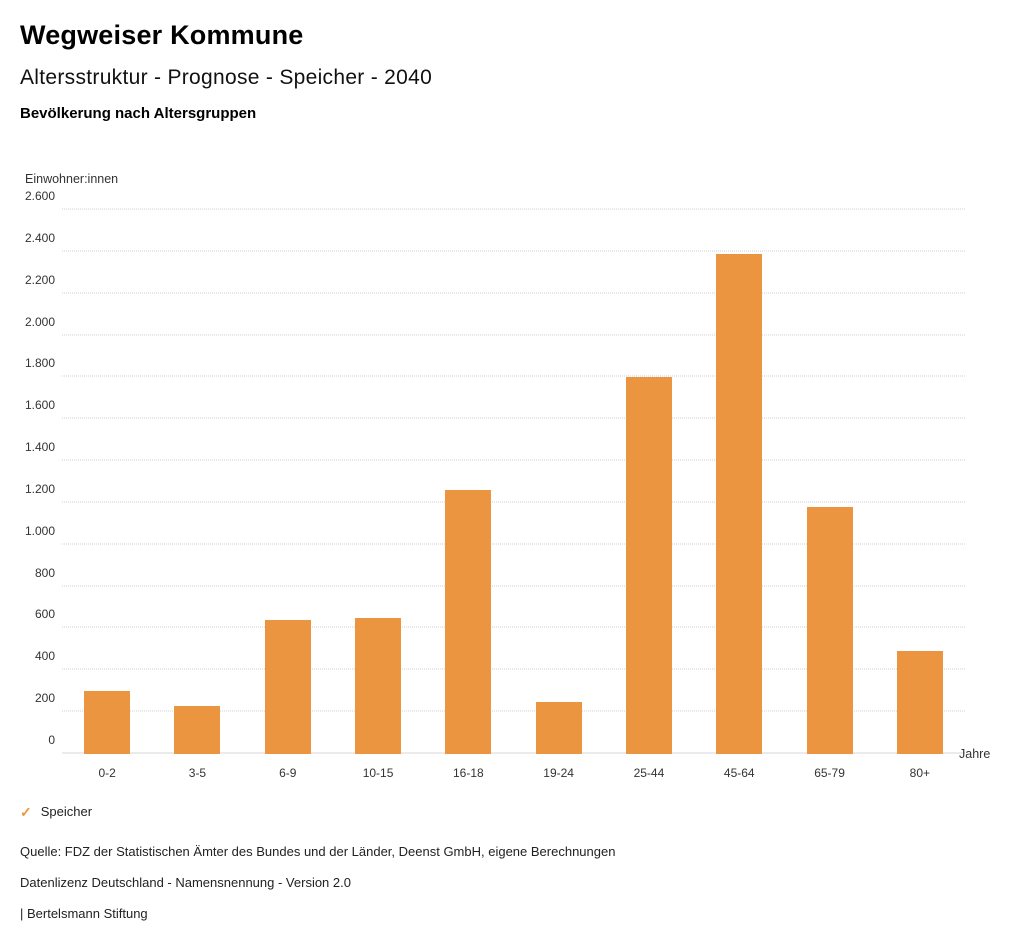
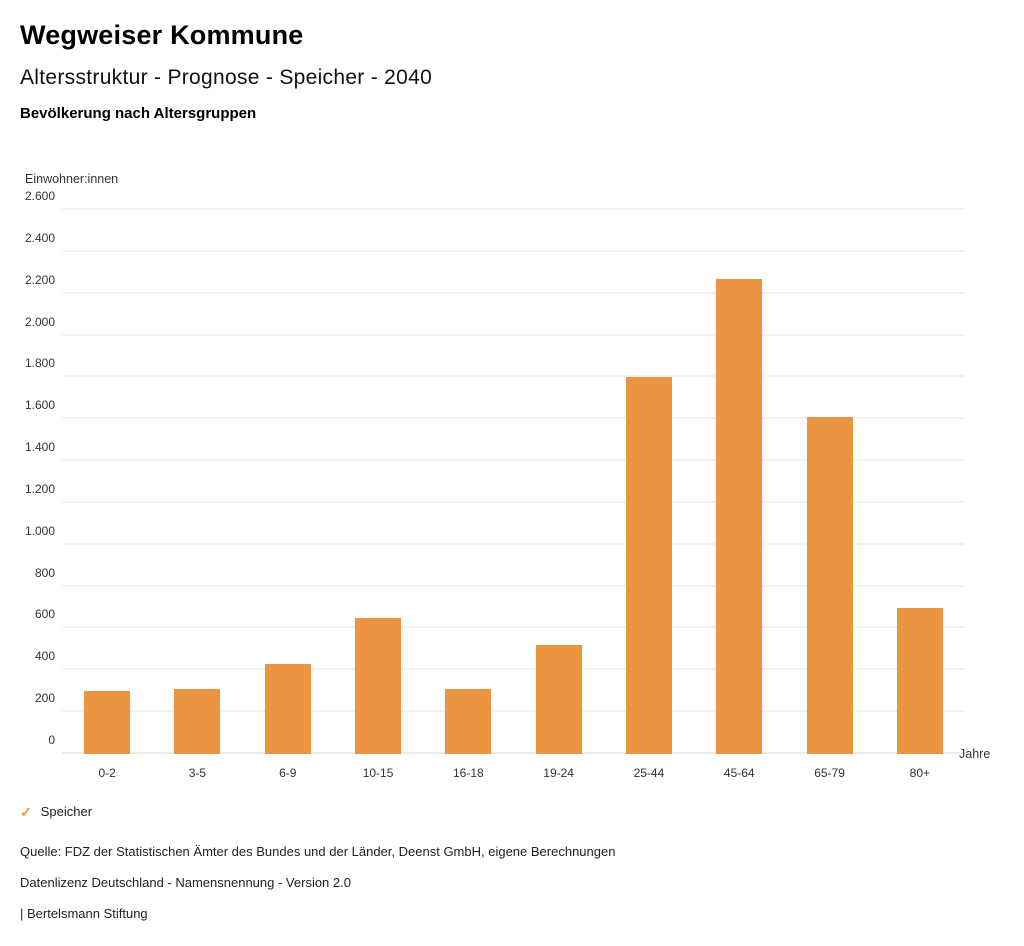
3-5: 230 -> 310
6-9: 640 -> 430
16-18: 1260 -> 310
19-24: 250 -> 520
45-64: 2390 -> 2270
65-79: 1180 -> 1610
80+: 490 -> 700
